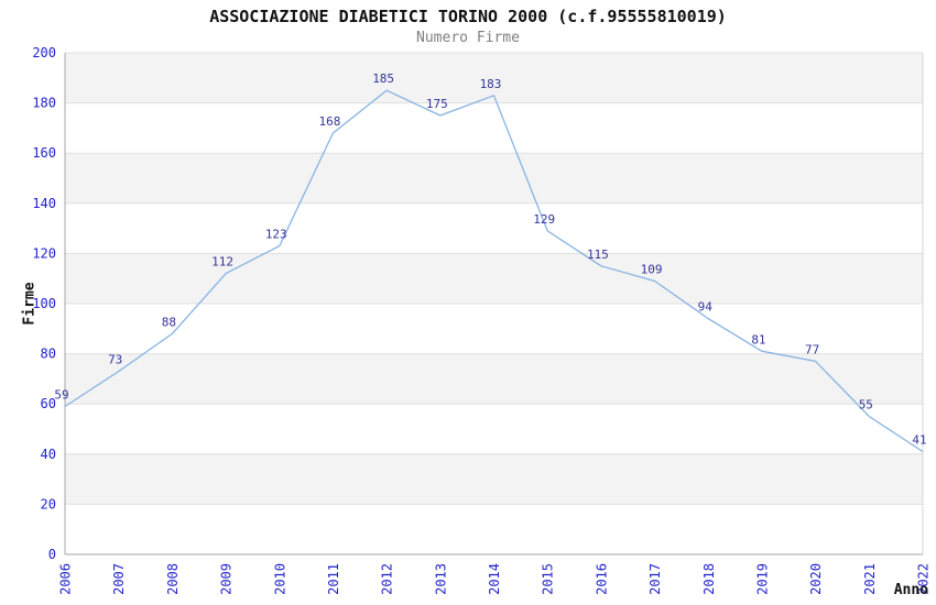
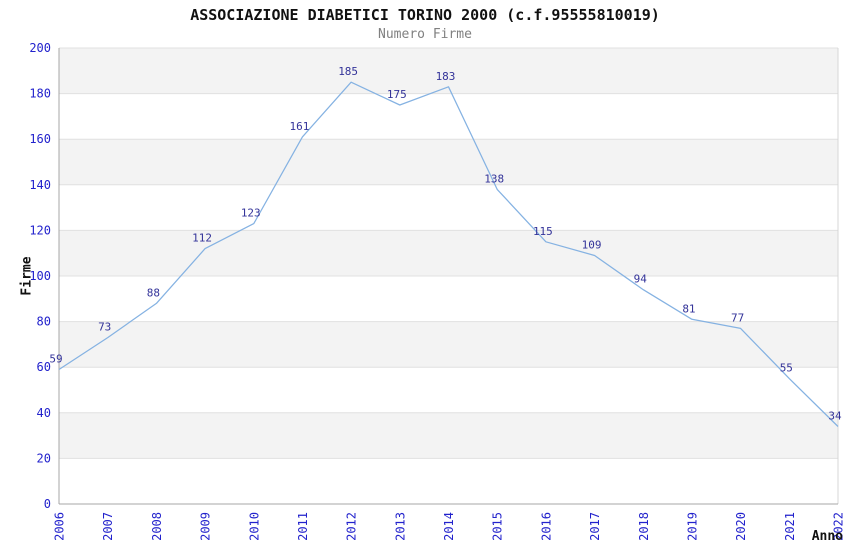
2011: 168 -> 161
2015: 129 -> 138
2022: 41 -> 34
